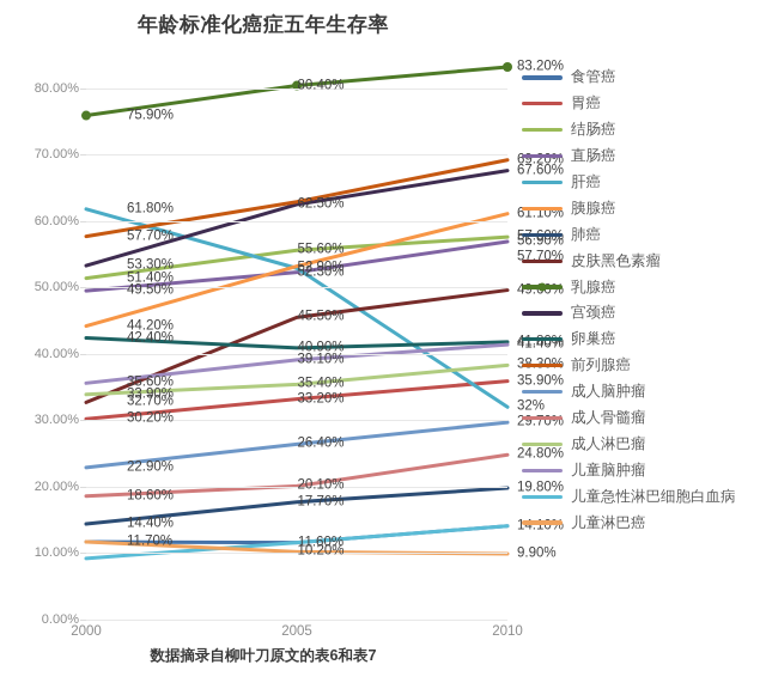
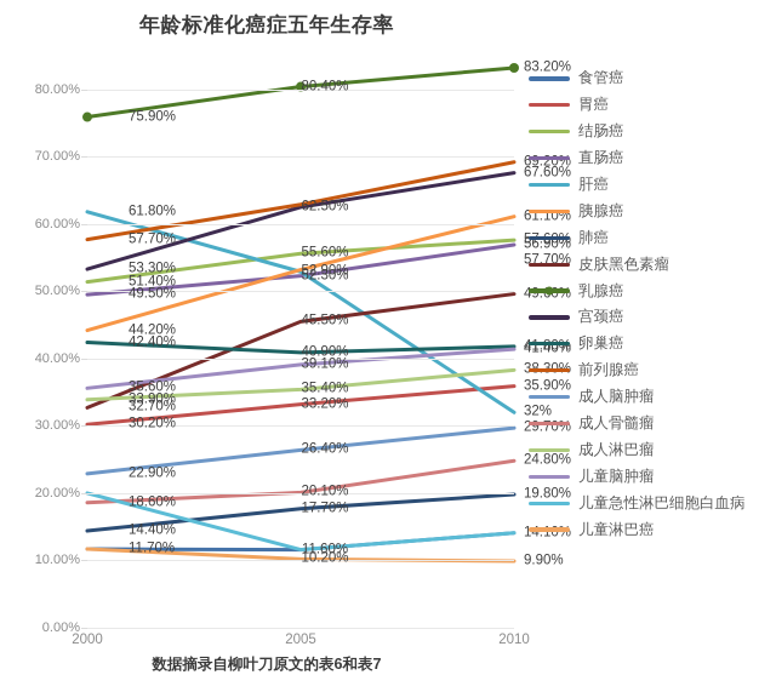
儿童急性淋巴细胞白血病/2000: 9% -> 20%
